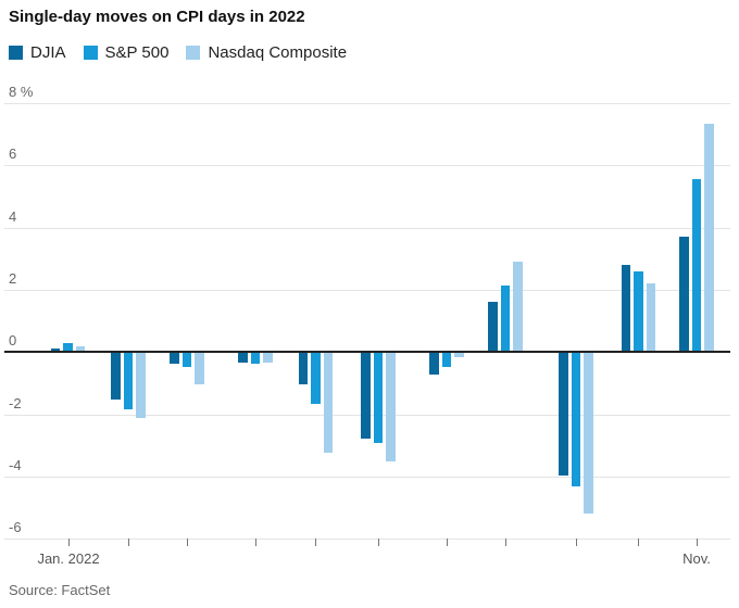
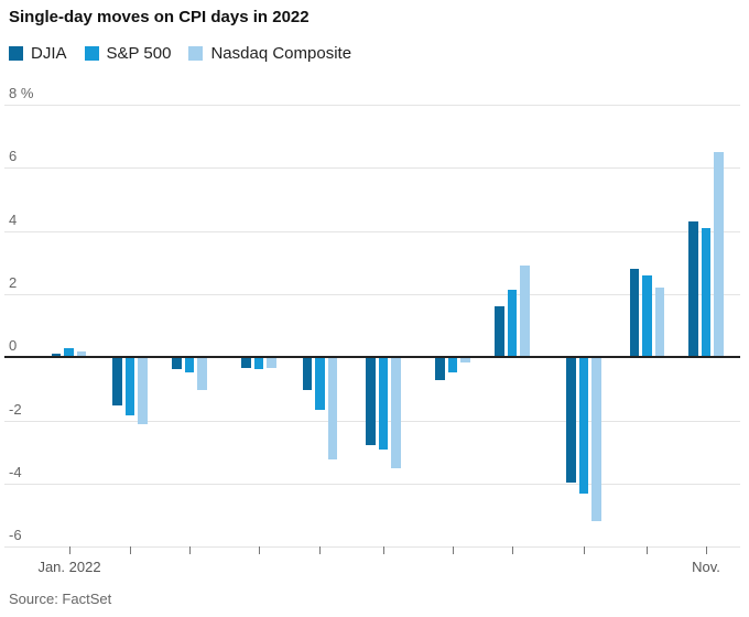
DJIA/Nov.: 3.7% -> 4.3%
S&P 500/Nov.: 5.5% -> 4.1%
Nasdaq Composite/Nov.: 7.3% -> 6.5%
